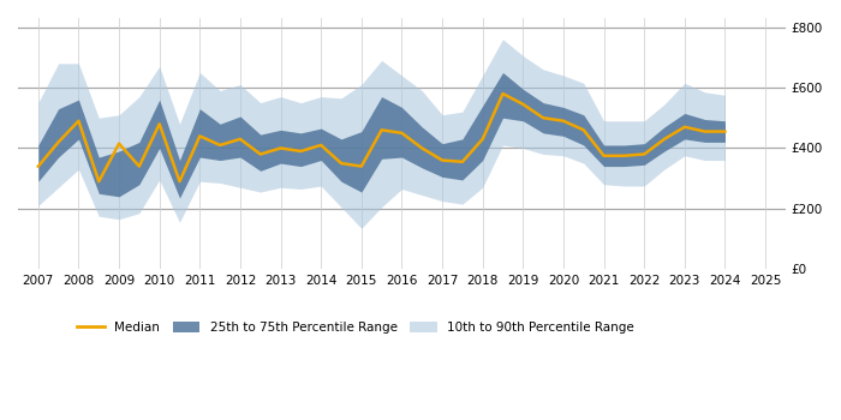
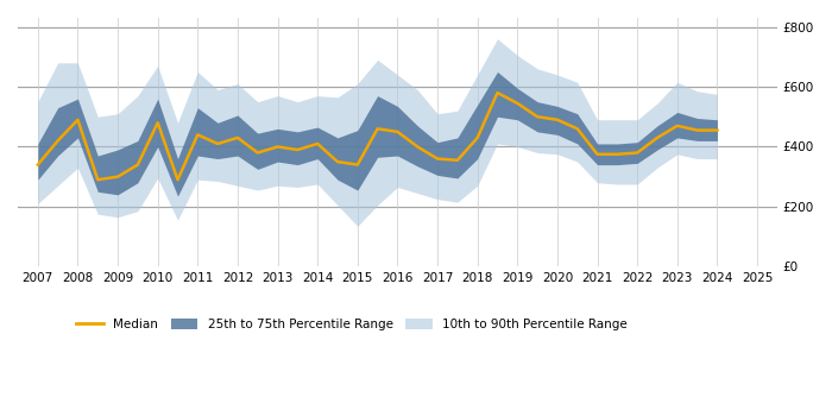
Median/2009: £415 -> £300
